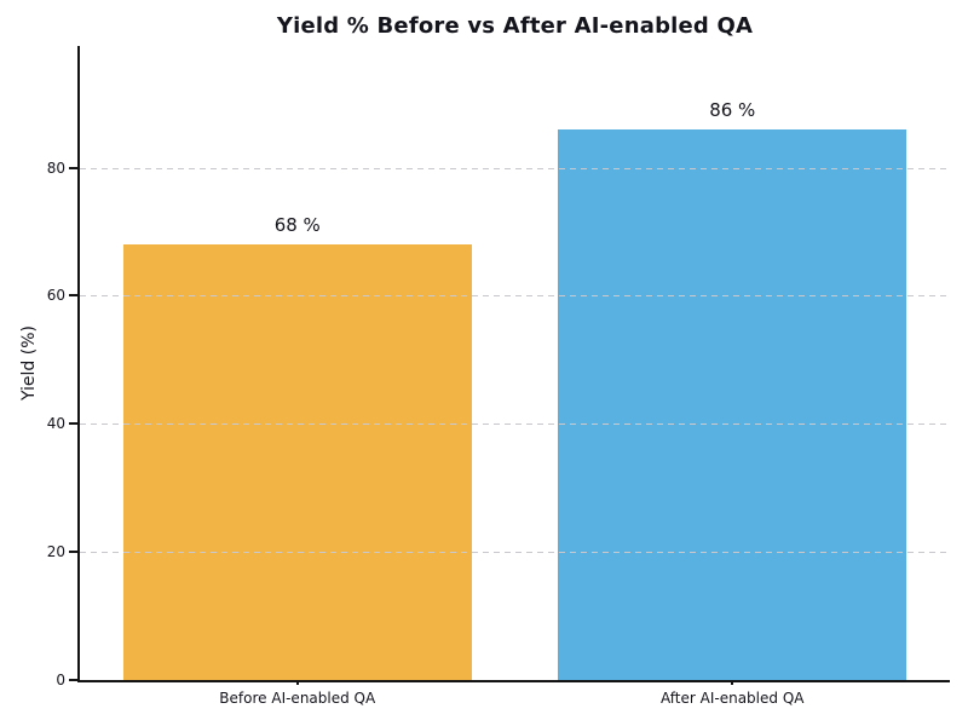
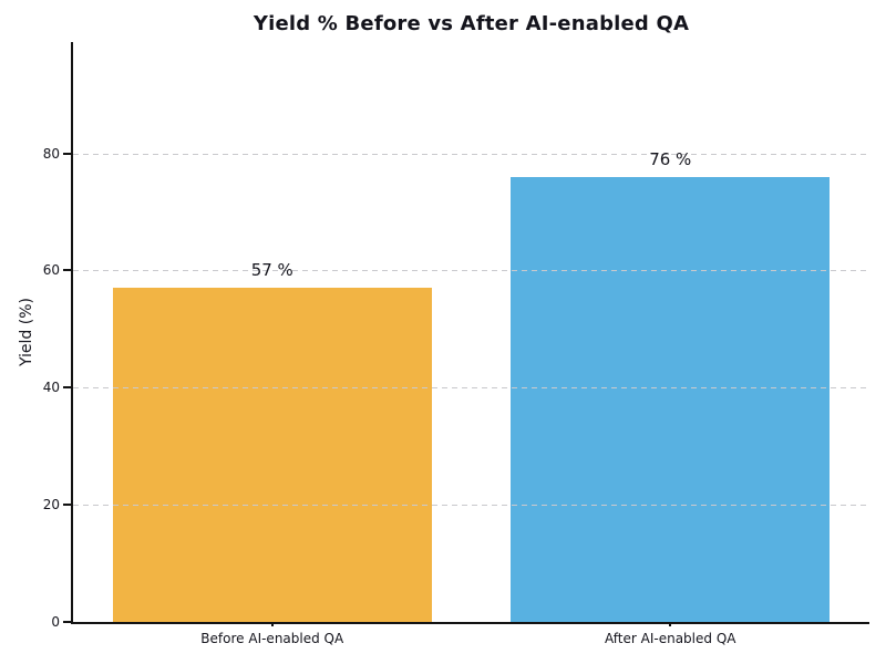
Before AI-enabled QA: 68 -> 57
After AI-enabled QA: 86 -> 76
